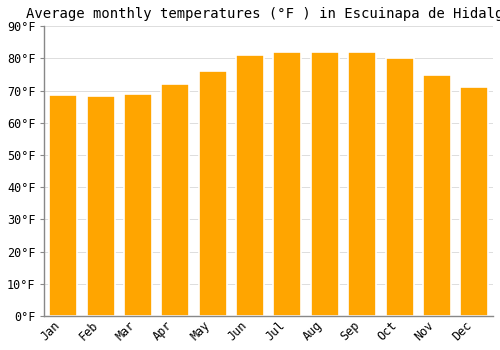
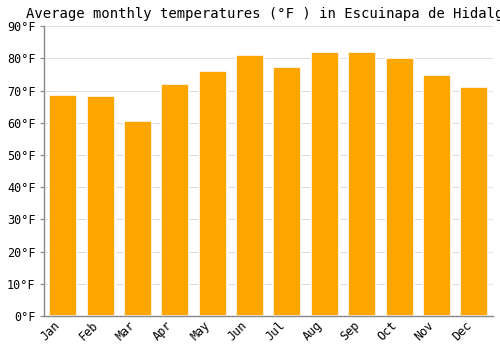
Mar: 69.0°F -> 60.5°F
Jul: 82.0°F -> 77.5°F
